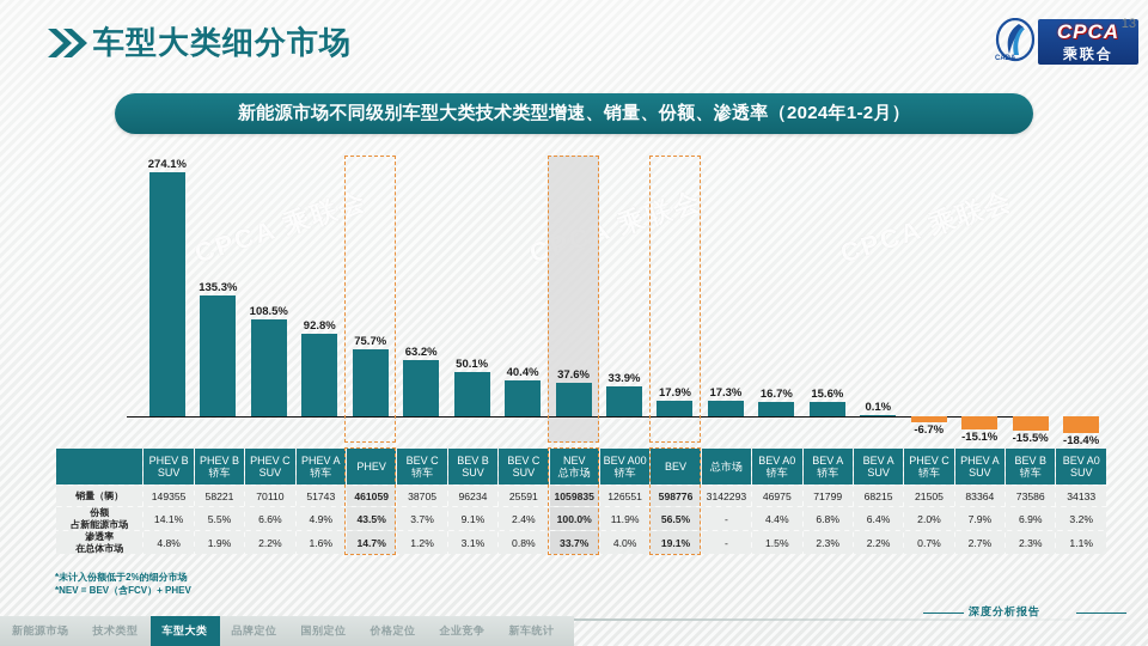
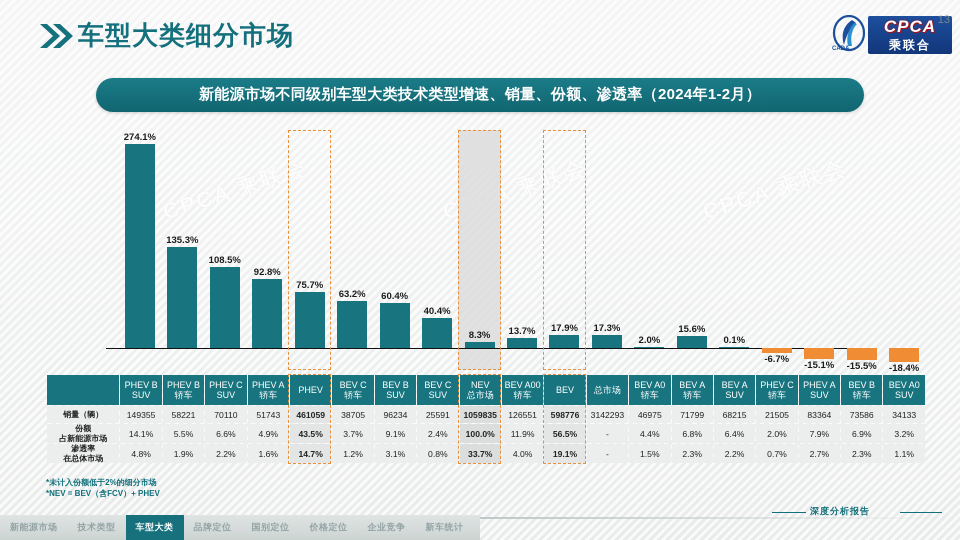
BEV B SUV: 50.1% -> 60.4%
NEV 总市场: 37.6% -> 8.3%
BEV A00 轿车: 33.9% -> 13.7%
BEV A0 轿车: 16.7% -> 2.0%
